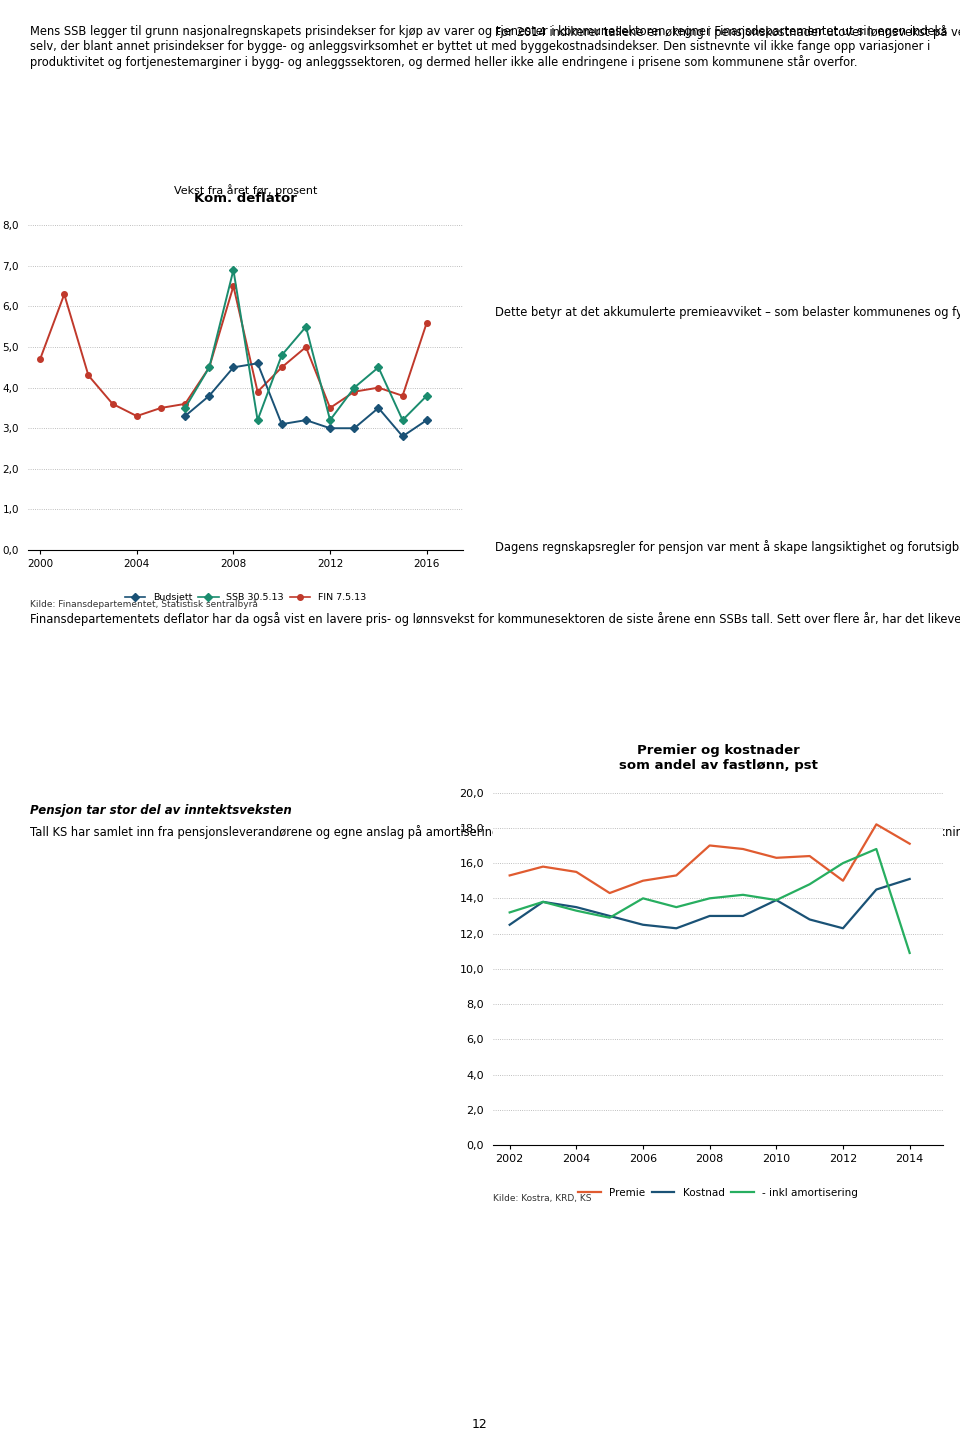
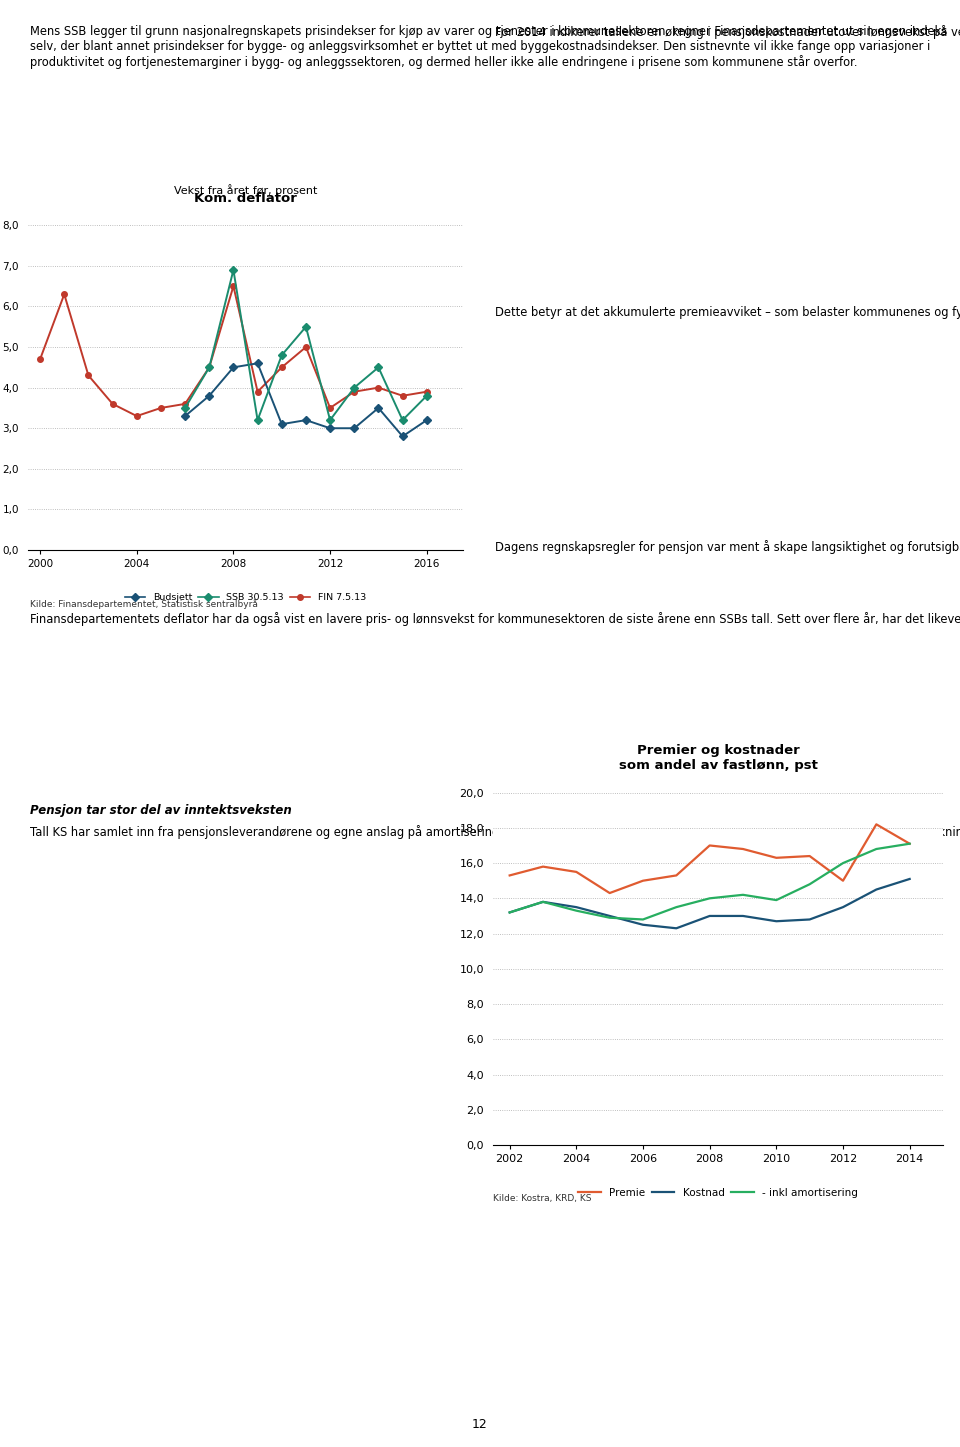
FIN 7.5.13/2016: 5,6 -> 3,9
Premier og kostnader som andel av fastlønn, pst/Kostnad/2002: 12,5 -> 13,2
Premier og kostnader som andel av fastlønn, pst/- inkl amortisering/2006: 14,0 -> 12,8
Premier og kostnader som andel av fastlønn, pst/Kostnad/2010: 13,9 -> 12,7
Premier og kostnader som andel av fastlønn, pst/Kostnad/2012: 12,3 -> 13,5
Premier og kostnader som andel av fastlønn, pst/- inkl amortisering/2014: 10,9 -> 17,1
